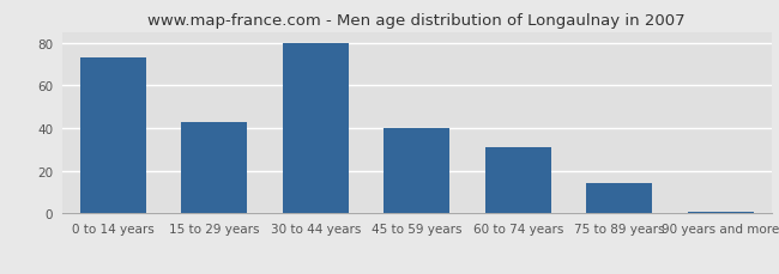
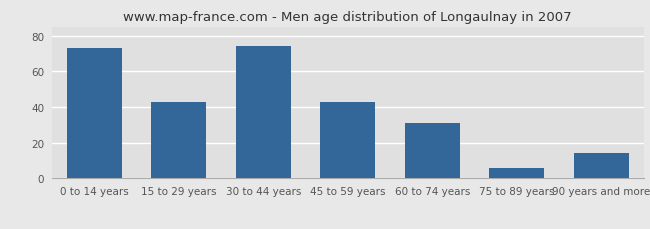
30 to 44 years: 80 -> 74
45 to 59 years: 40 -> 43
75 to 89 years: 14 -> 6
90 years and more: 1 -> 14
